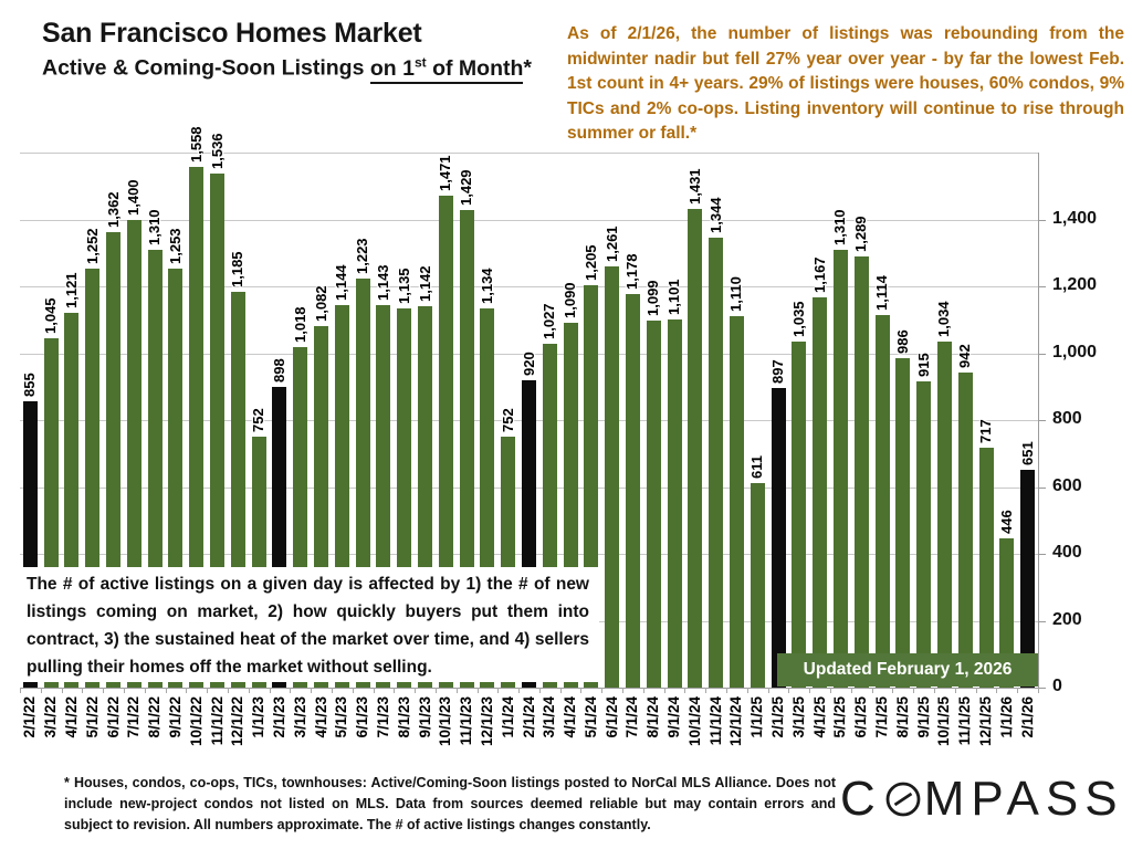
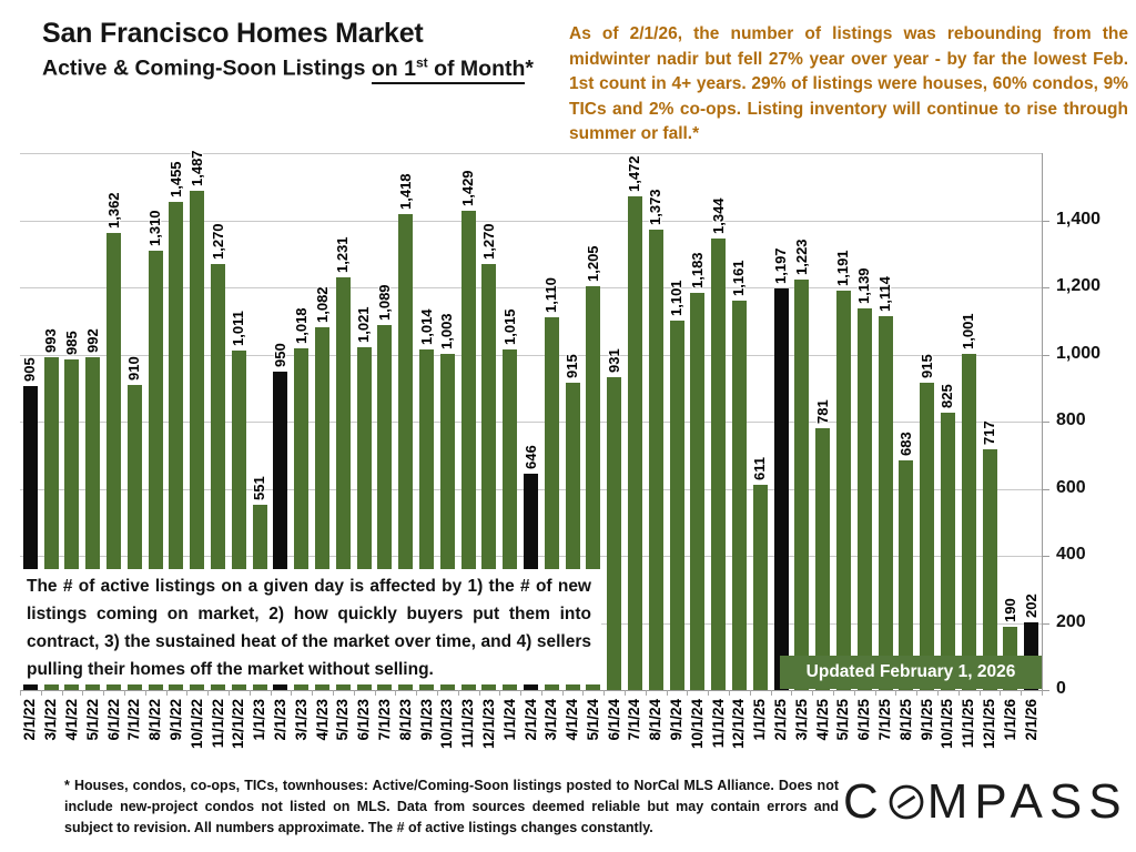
2/1/22: 855 -> 905
3/1/22: 1,045 -> 993
4/1/22: 1,121 -> 985
5/1/22: 1,252 -> 992
7/1/22: 1,400 -> 910
9/1/22: 1,253 -> 1,455
10/1/22: 1,558 -> 1,487
11/1/22: 1,536 -> 1,270
12/1/22: 1,185 -> 1,011
1/1/23: 752 -> 551
2/1/23: 898 -> 950
5/1/23: 1,144 -> 1,231
6/1/23: 1,223 -> 1,021
7/1/23: 1,143 -> 1,089
8/1/23: 1,135 -> 1,418
9/1/23: 1,142 -> 1,014
10/1/23: 1,471 -> 1,003
12/1/23: 1,134 -> 1,270
1/1/24: 752 -> 1,015
2/1/24: 920 -> 646
3/1/24: 1,027 -> 1,110
4/1/24: 1,090 -> 915
6/1/24: 1,261 -> 931
7/1/24: 1,178 -> 1,472
8/1/24: 1,099 -> 1,373
10/1/24: 1,431 -> 1,183
12/1/24: 1,110 -> 1,161
2/1/25: 897 -> 1,197
3/1/25: 1,035 -> 1,223
4/1/25: 1,167 -> 781
5/1/25: 1,310 -> 1,191
6/1/25: 1,289 -> 1,139
8/1/25: 986 -> 683
10/1/25: 1,034 -> 825
11/1/25: 942 -> 1,001
1/1/26: 446 -> 190
2/1/26: 651 -> 202
